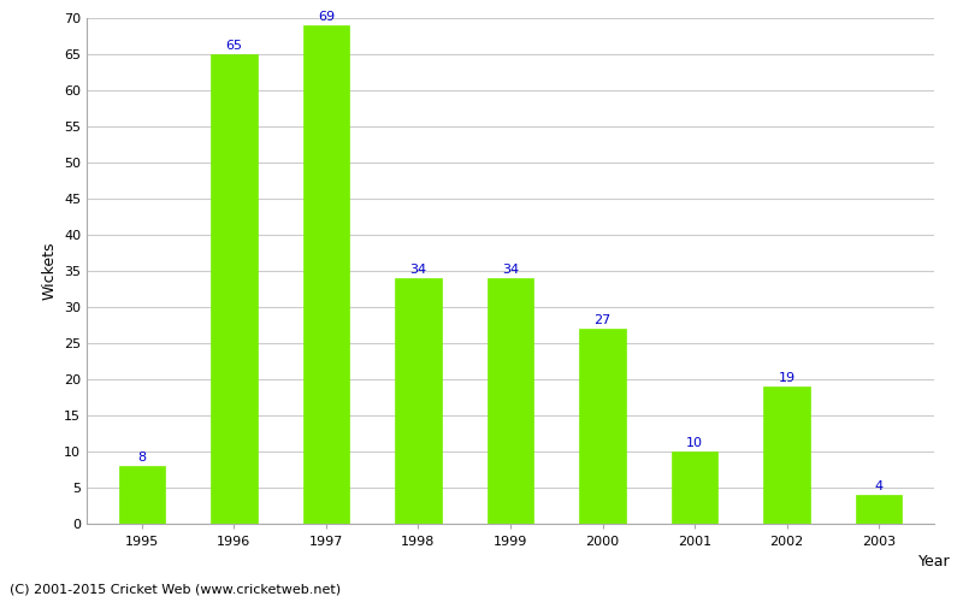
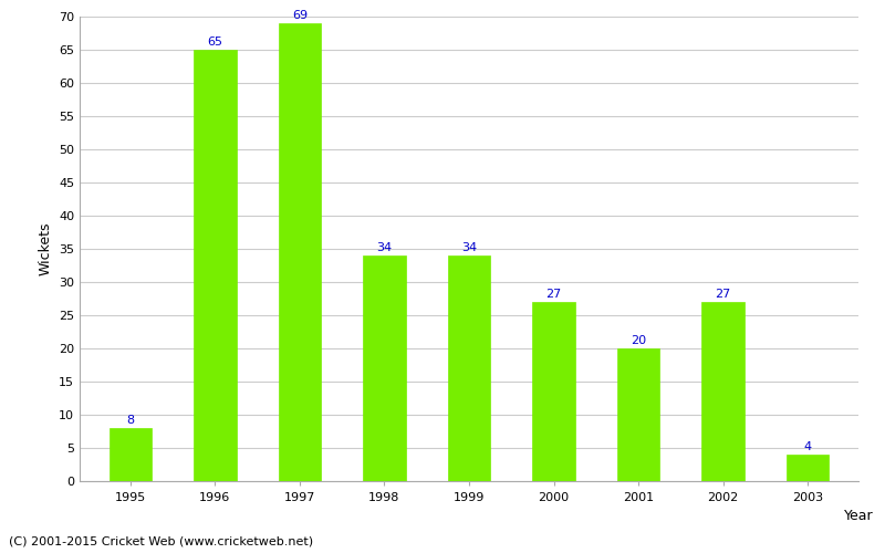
2001: 10 -> 20
2002: 19 -> 27
